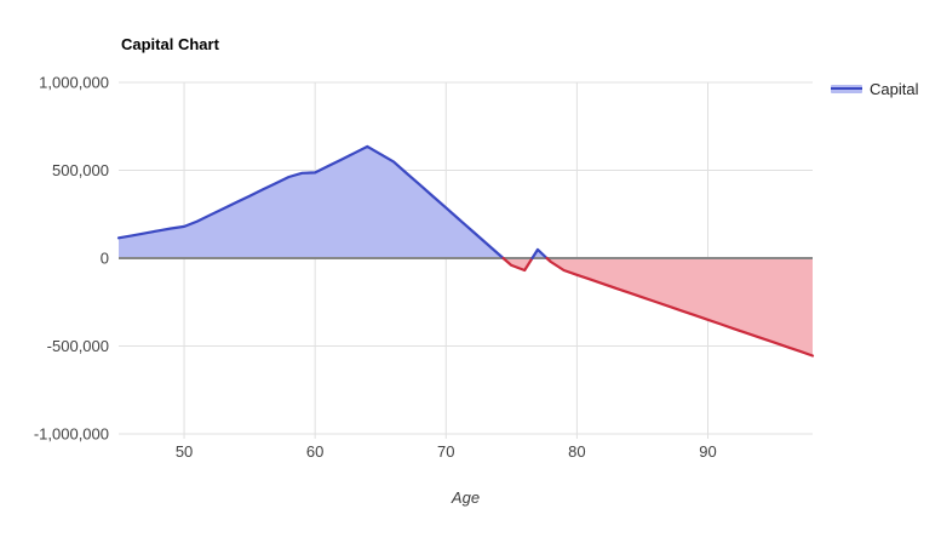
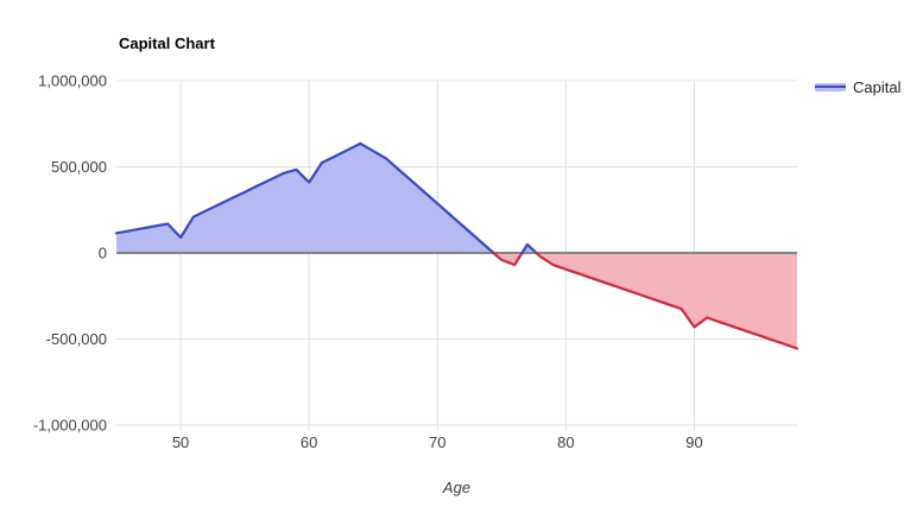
50: 180000 -> 90000
60: 490000 -> 410000
90: -350000 -> -430000
